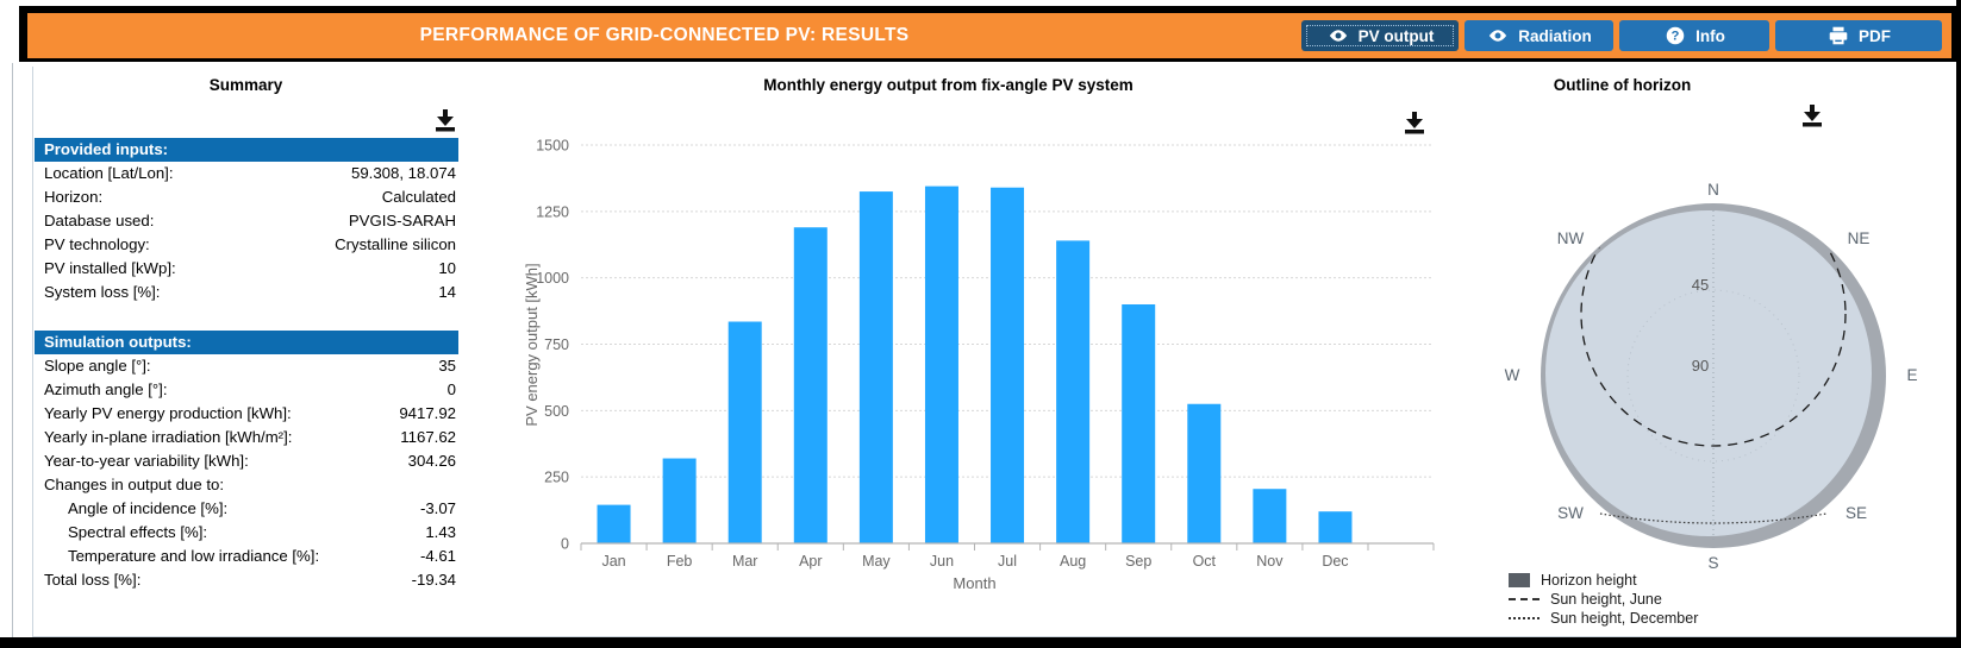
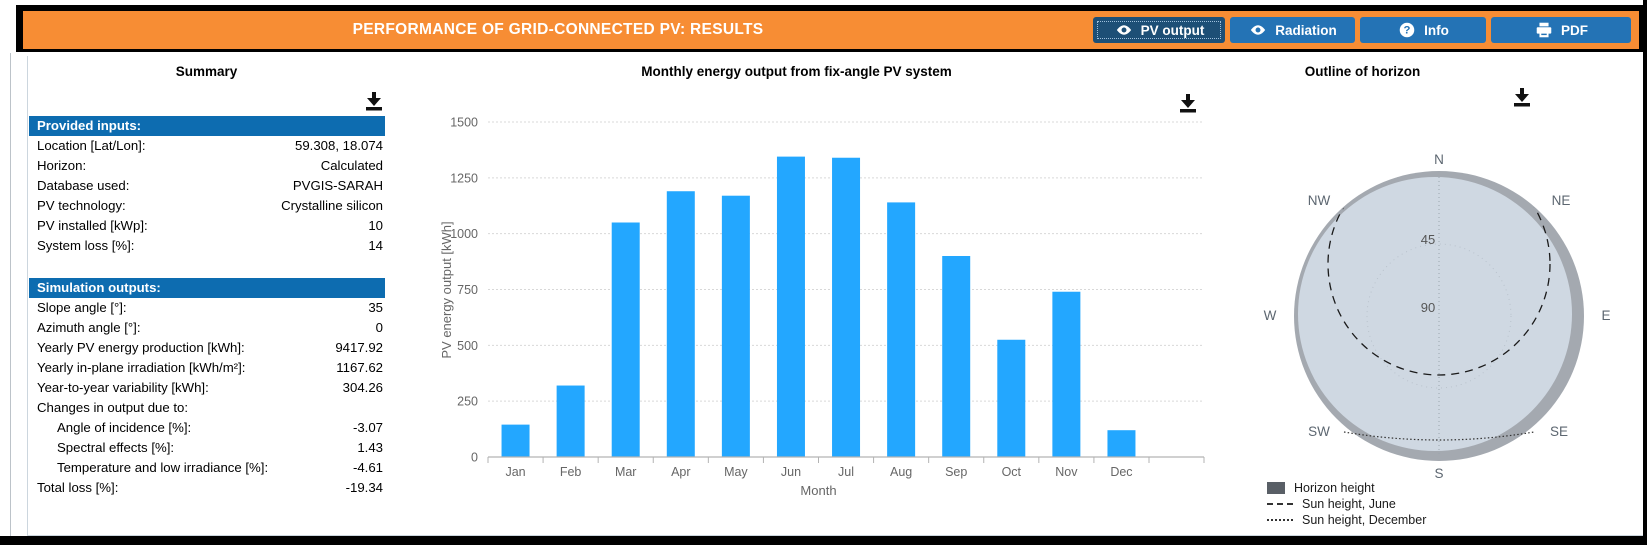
Mar: 840 -> 1050
May: 1320 -> 1170
Nov: 200 -> 740
